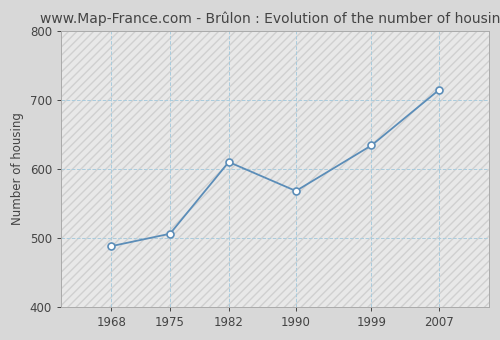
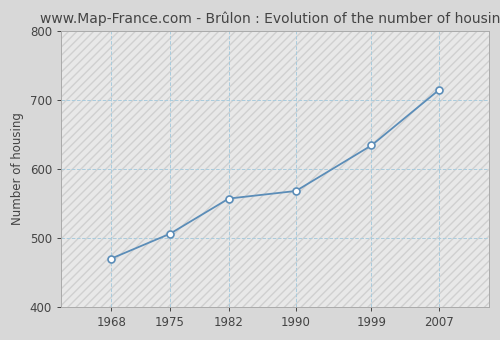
1968: 488 -> 470
1982: 610 -> 557
